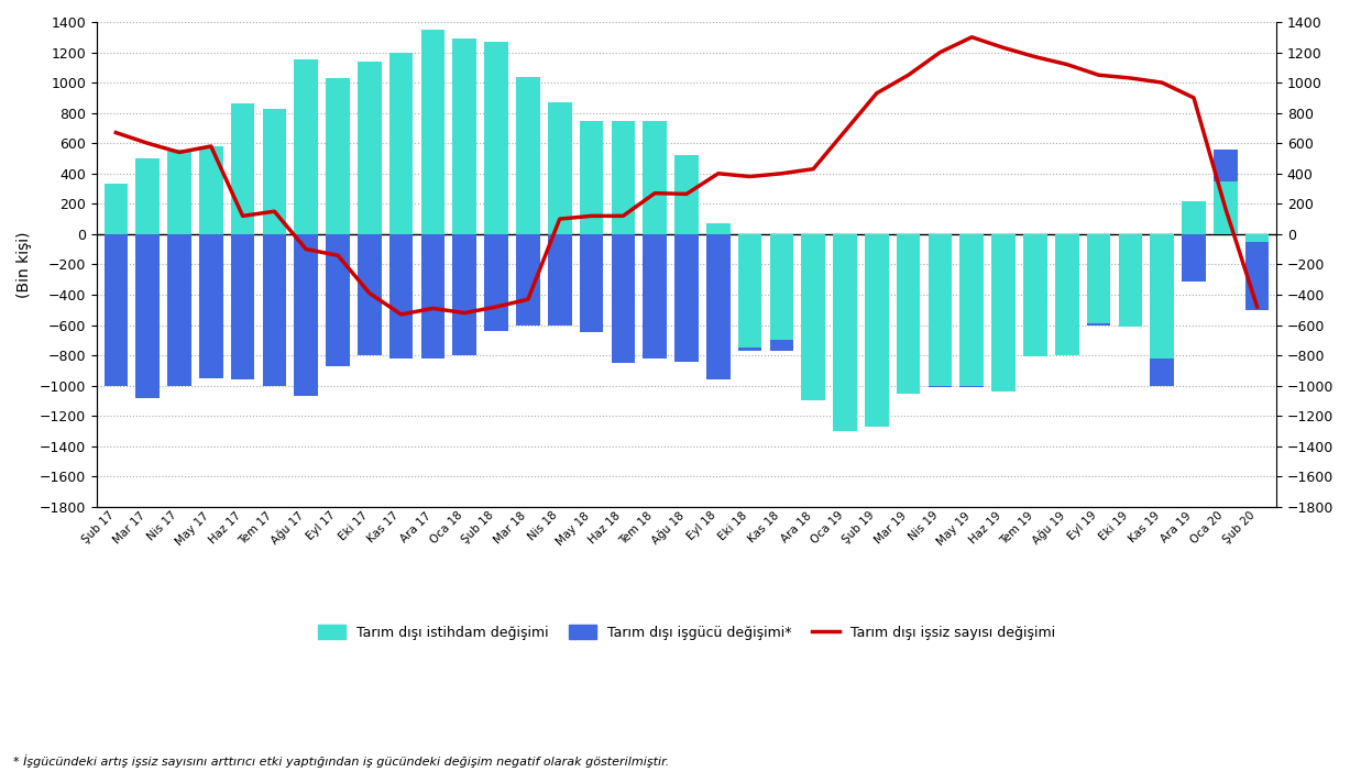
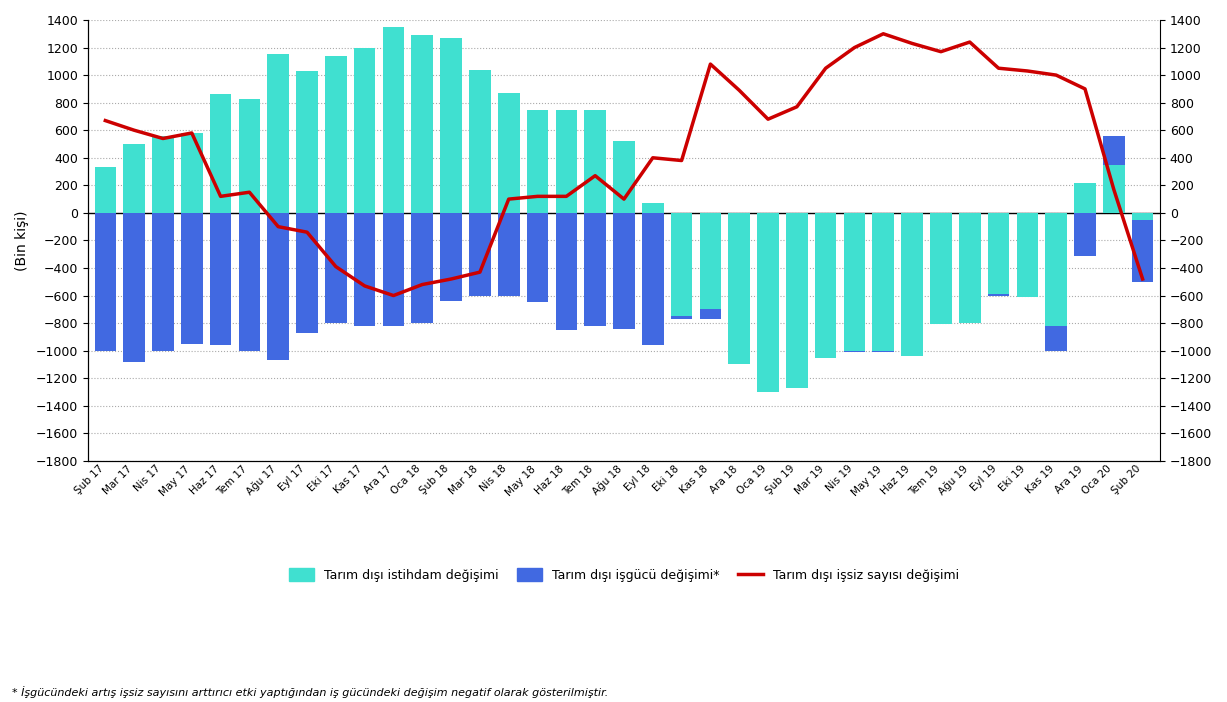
Tarım dışı işsiz sayısı değişimi/Ara 17: -490 -> -600
Tarım dışı işsiz sayısı değişimi/Ağu 18: 260 -> 100
Tarım dışı işsiz sayısı değişimi/Kas 18: 400 -> 1080
Tarım dışı işsiz sayısı değişimi/Ara 18: 430 -> 890
Tarım dışı işsiz sayısı değişimi/Şub 19: 930 -> 770
Tarım dışı işsiz sayısı değişimi/Ağu 19: 1120 -> 1240
